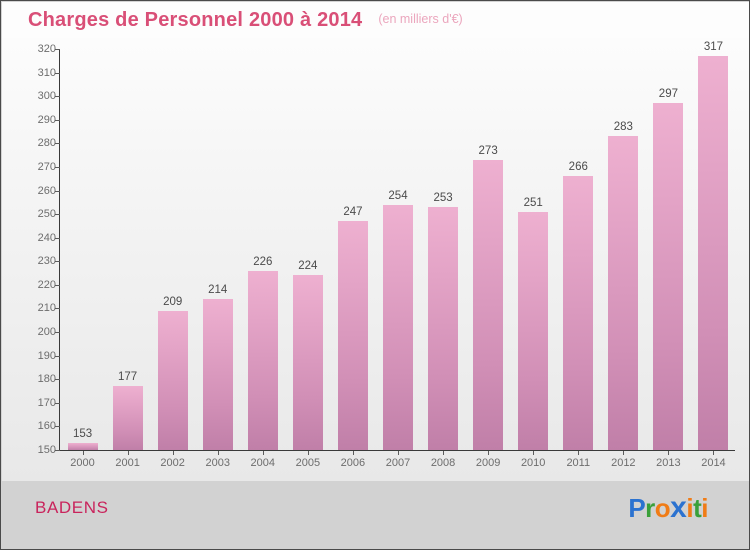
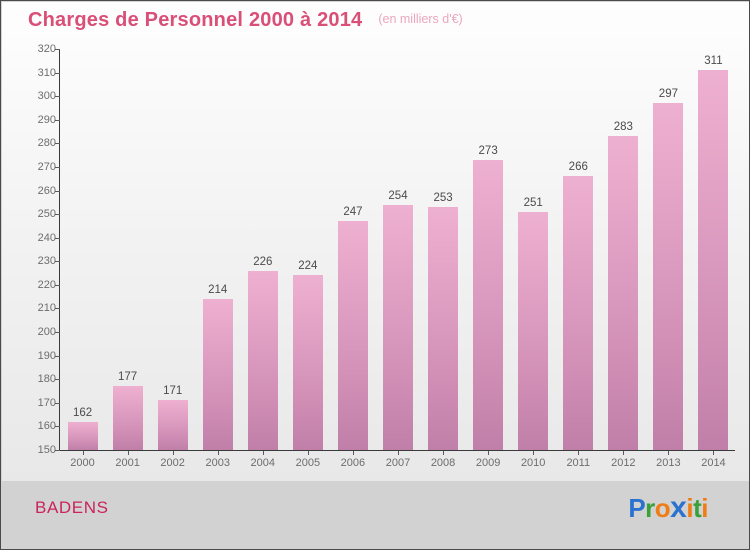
2000: 153 -> 162
2002: 209 -> 171
2014: 317 -> 311
